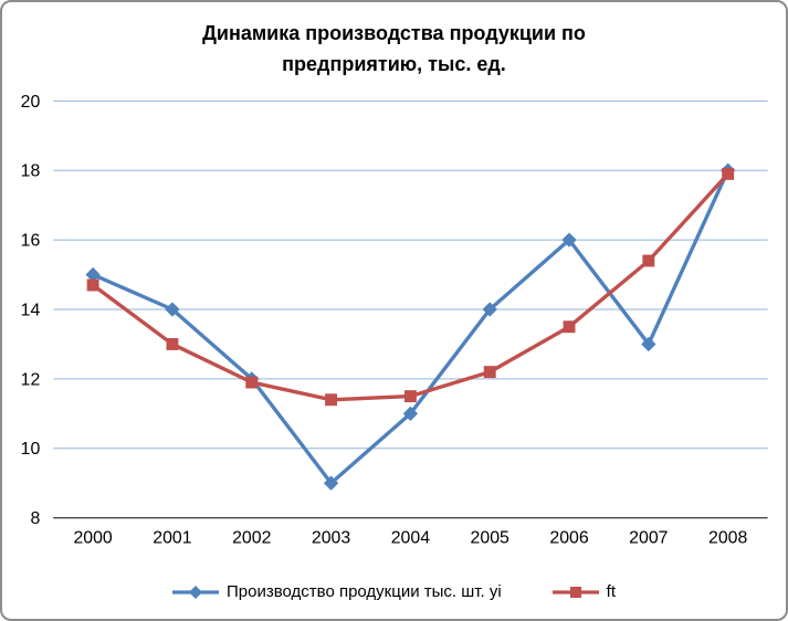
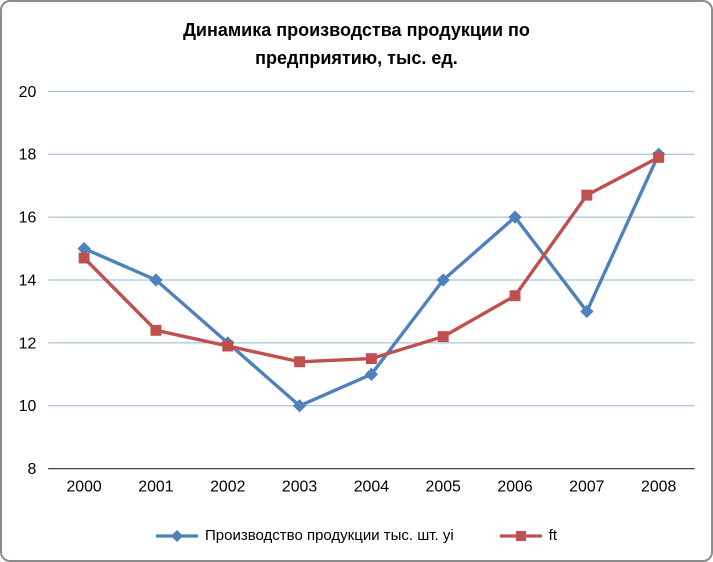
ft/2001: 13.0 -> 12.4
Производство продукции тыс. шт. yi/2003: 9 -> 10
ft/2007: 15.4 -> 16.7
